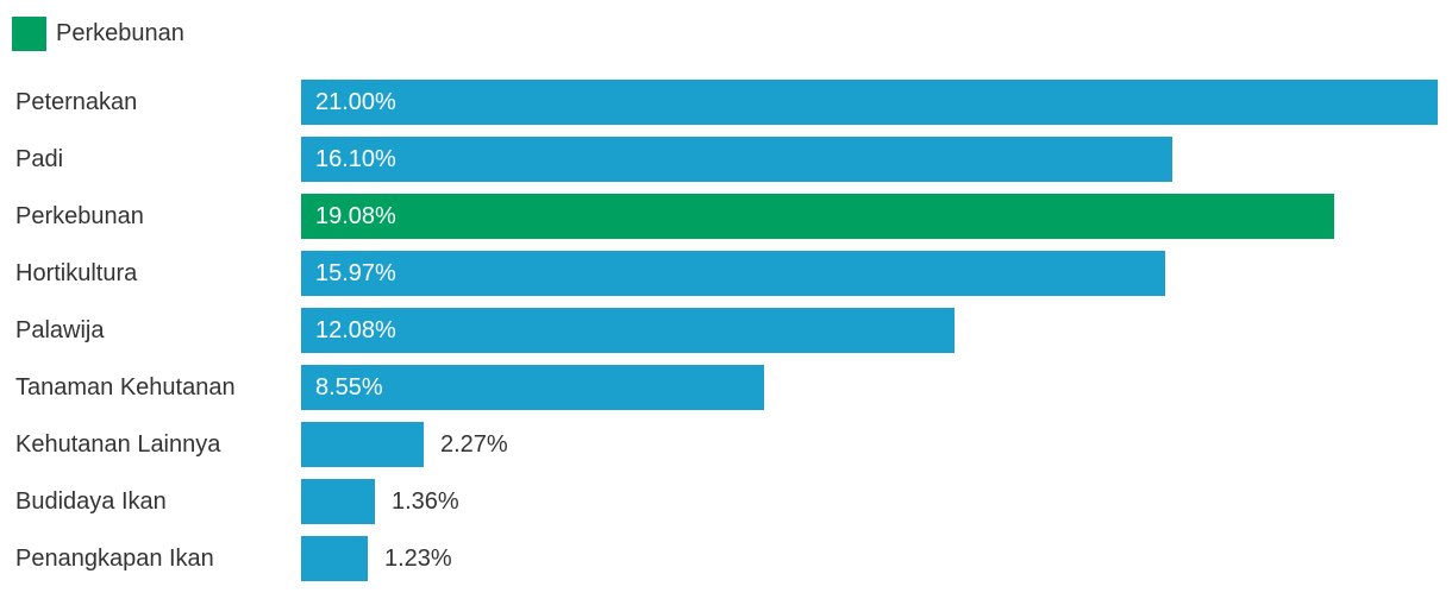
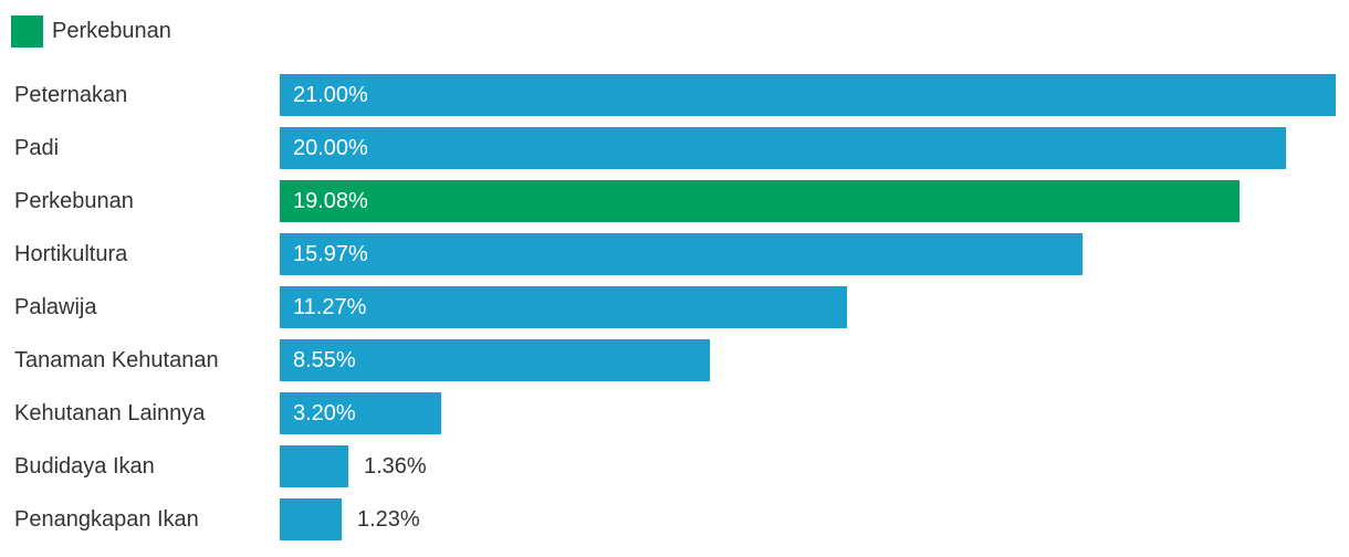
Padi: 16.10% -> 20.00%
Palawija: 12.08% -> 11.27%
Kehutanan Lainnya: 2.27% -> 3.20%
